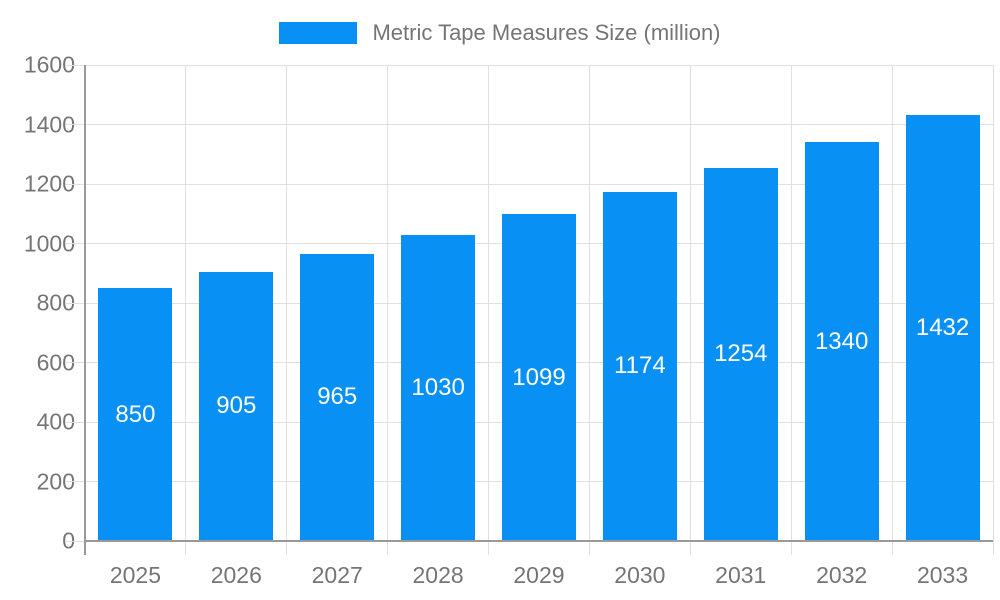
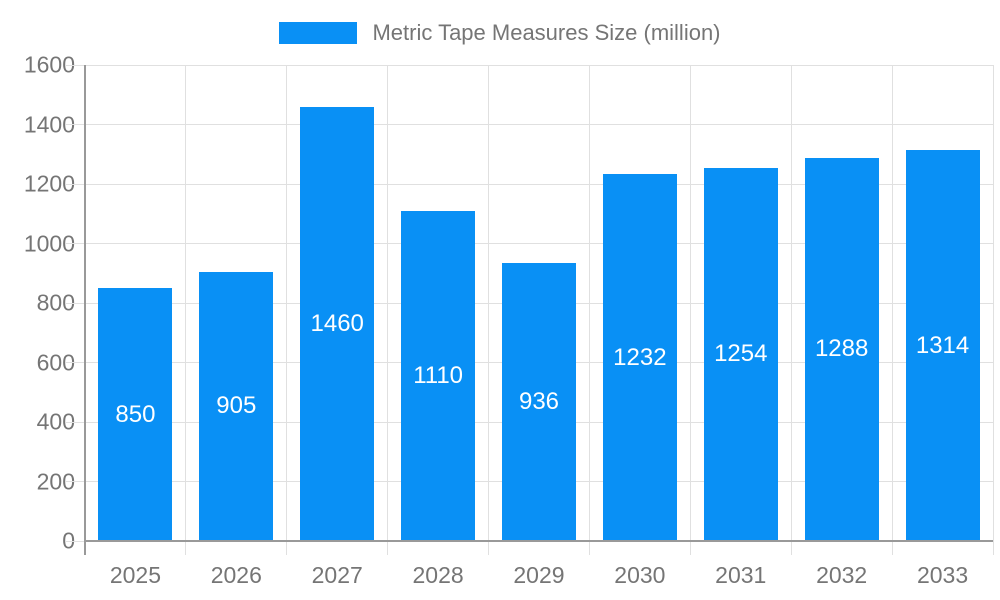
2027: 965 -> 1460
2028: 1030 -> 1110
2029: 1099 -> 936
2030: 1174 -> 1232
2032: 1340 -> 1288
2033: 1432 -> 1314
